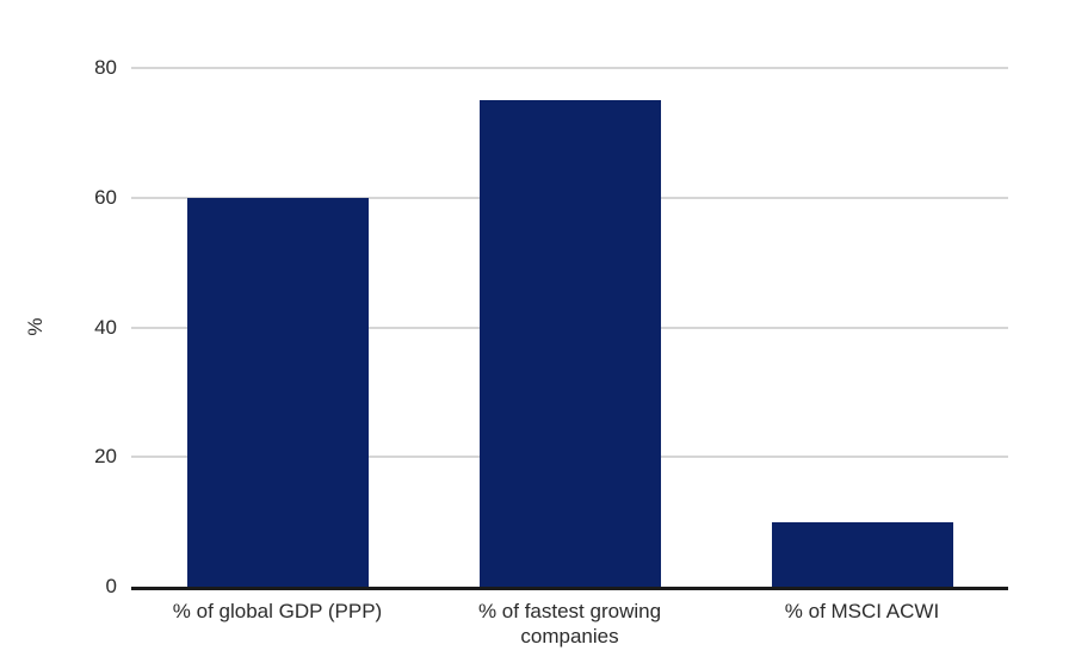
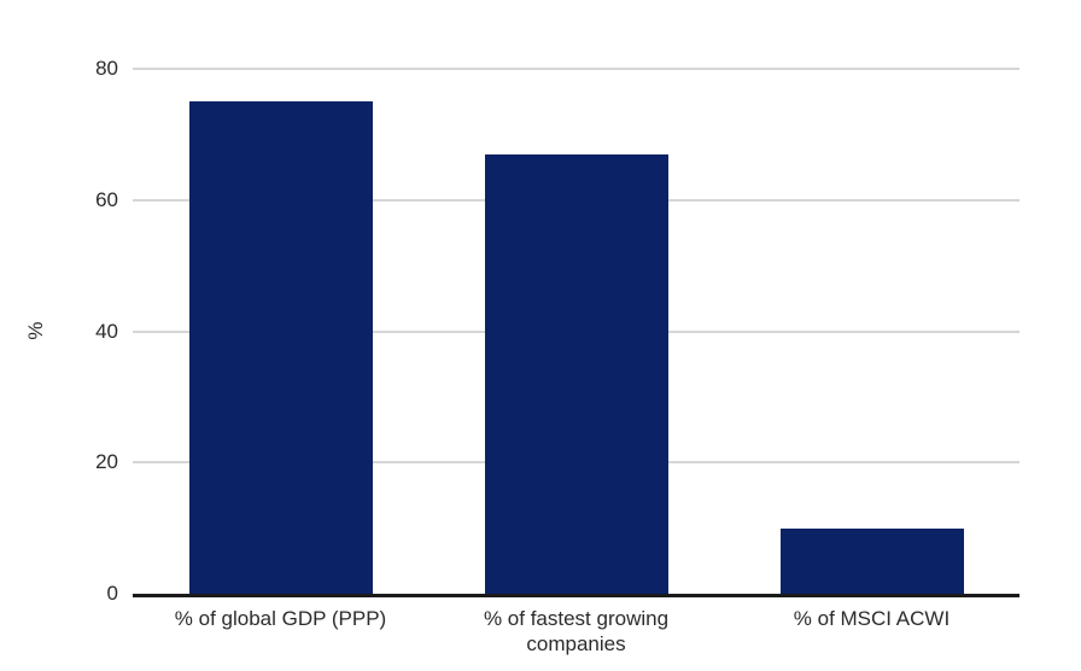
% of global GDP (PPP): 60 -> 75
% of fastest growing companies: 75 -> 67
